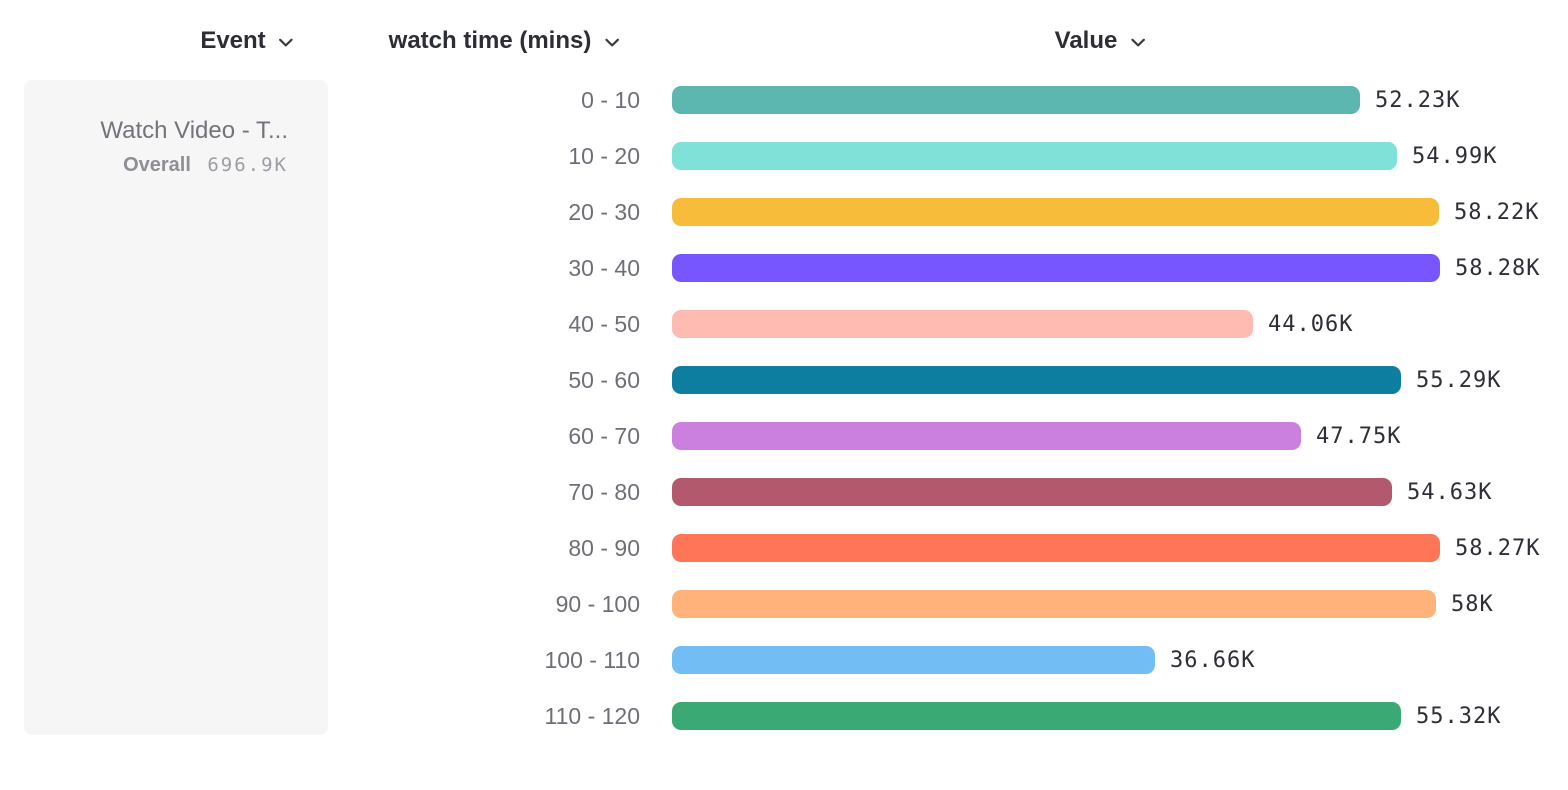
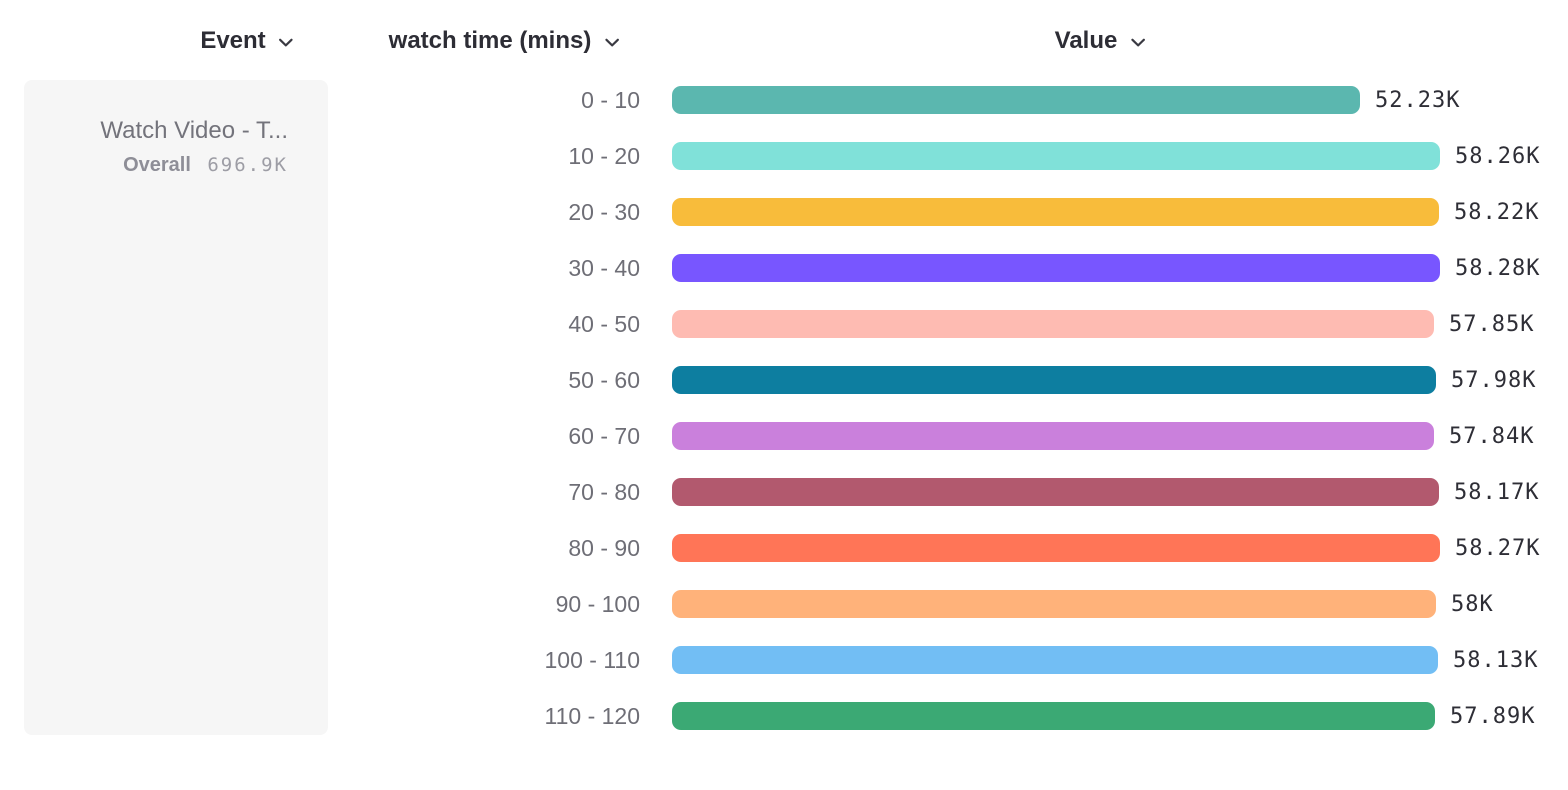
10 - 20: 54.99K -> 58.26K
40 - 50: 44.06K -> 57.85K
50 - 60: 55.29K -> 57.98K
60 - 70: 47.75K -> 57.84K
70 - 80: 54.63K -> 58.17K
100 - 110: 36.66K -> 58.13K
110 - 120: 55.32K -> 57.89K
